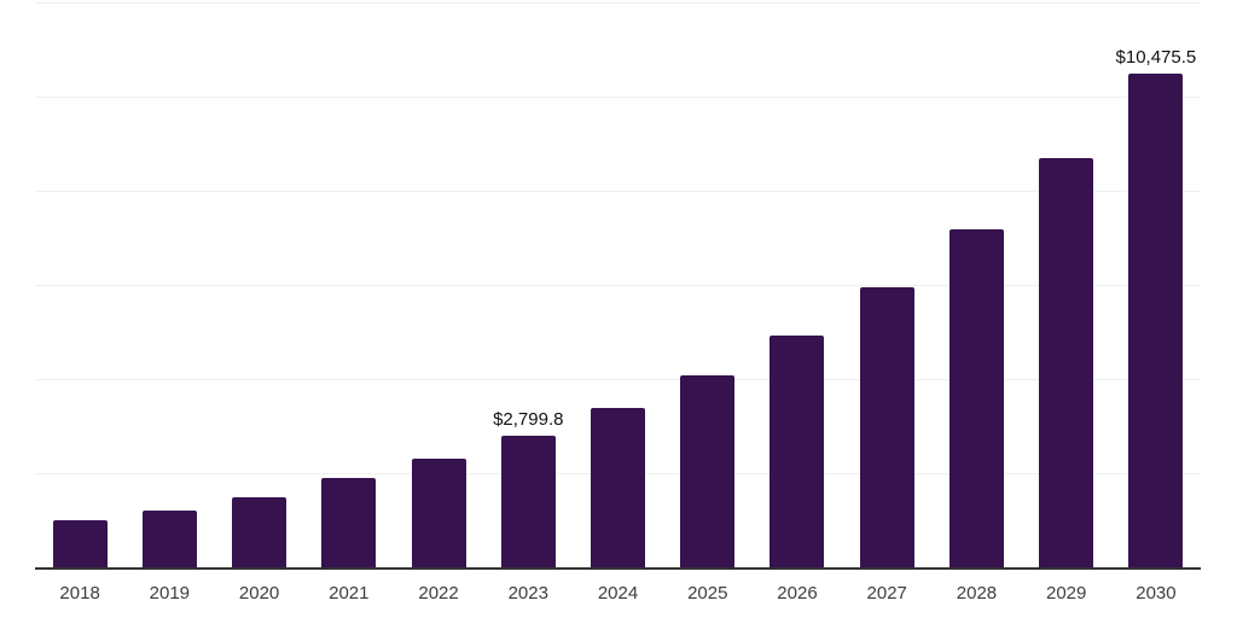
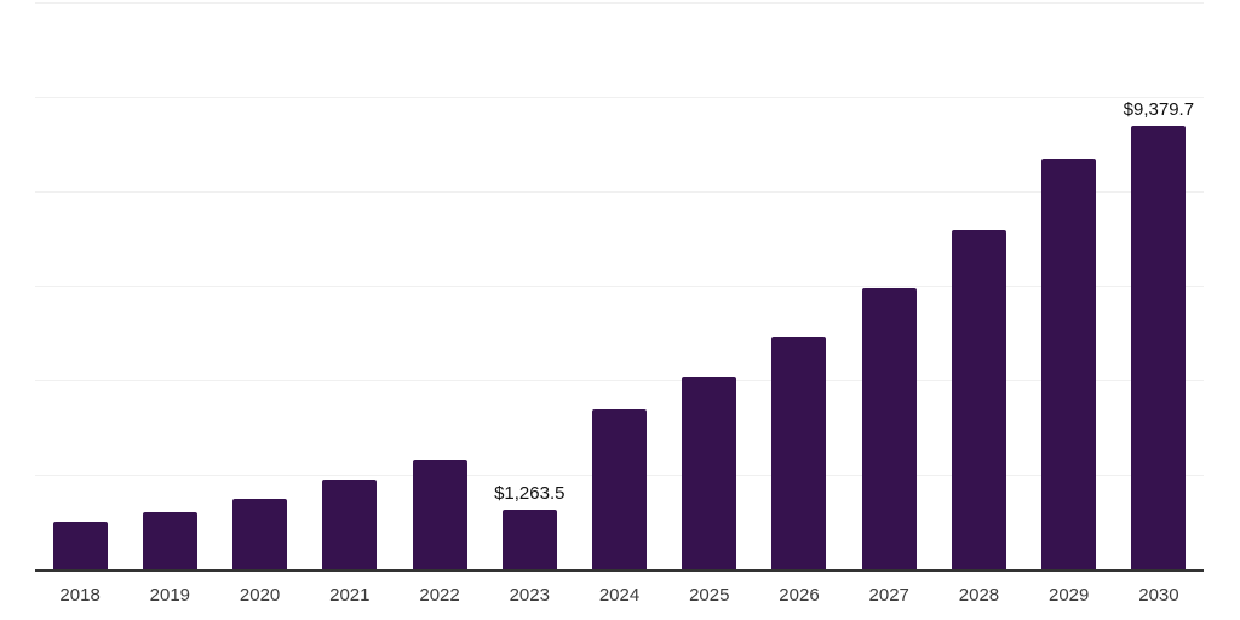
2023: $2,799.8 -> $1,263.5
2030: $10,475.5 -> $9,379.7
